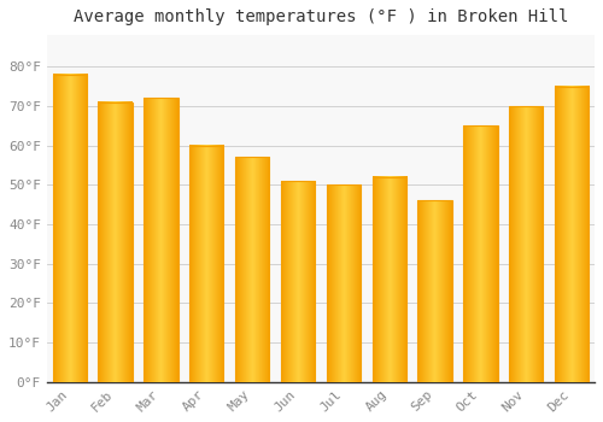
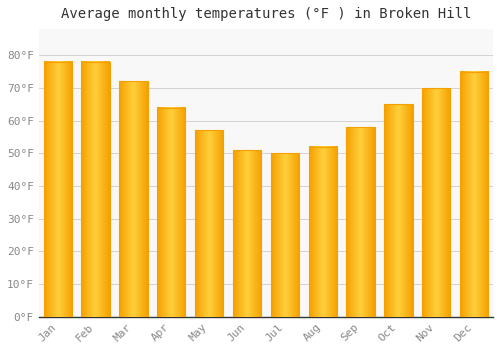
Feb: 71°F -> 78°F
Apr: 60°F -> 64°F
Sep: 46°F -> 58°F
